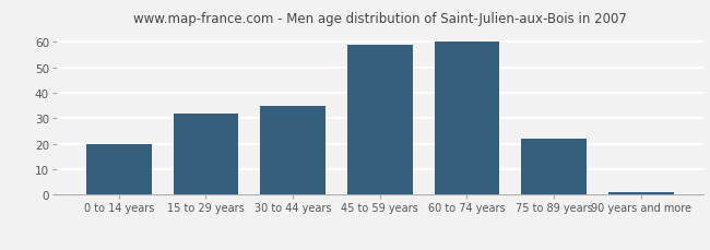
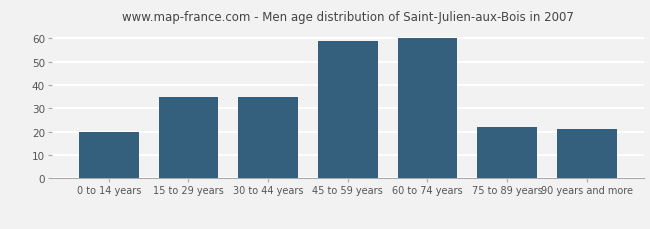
15 to 29 years: 32 -> 35
90 years and more: 1 -> 21
